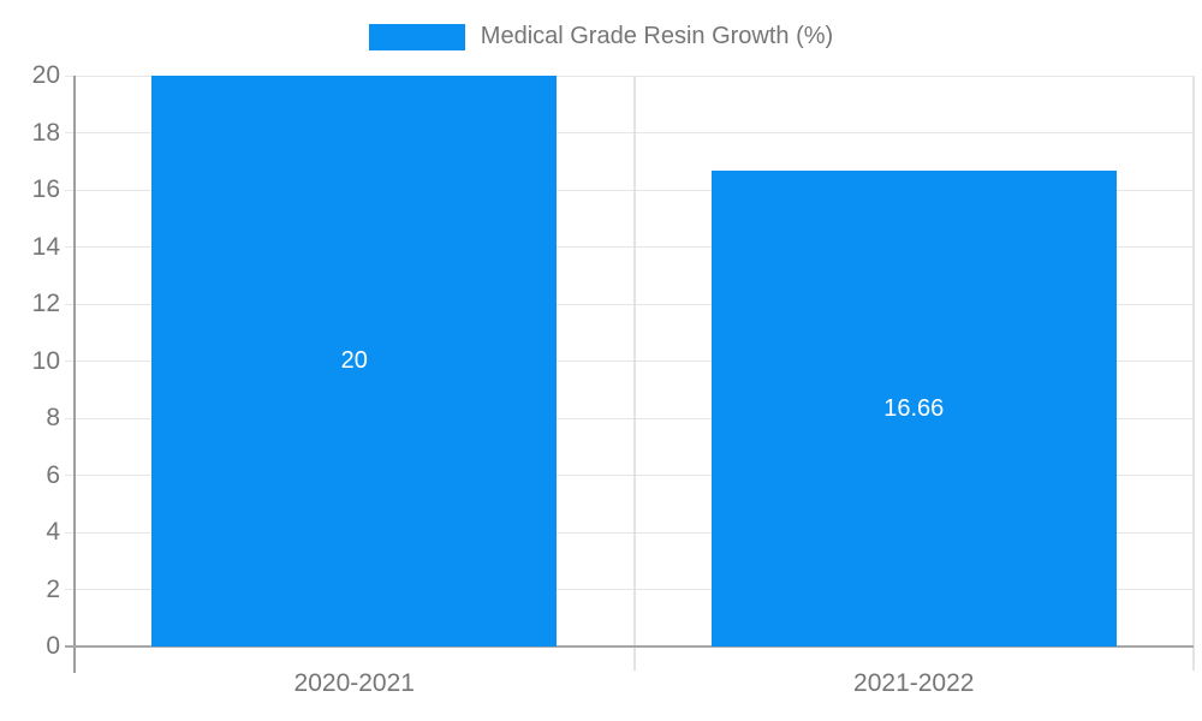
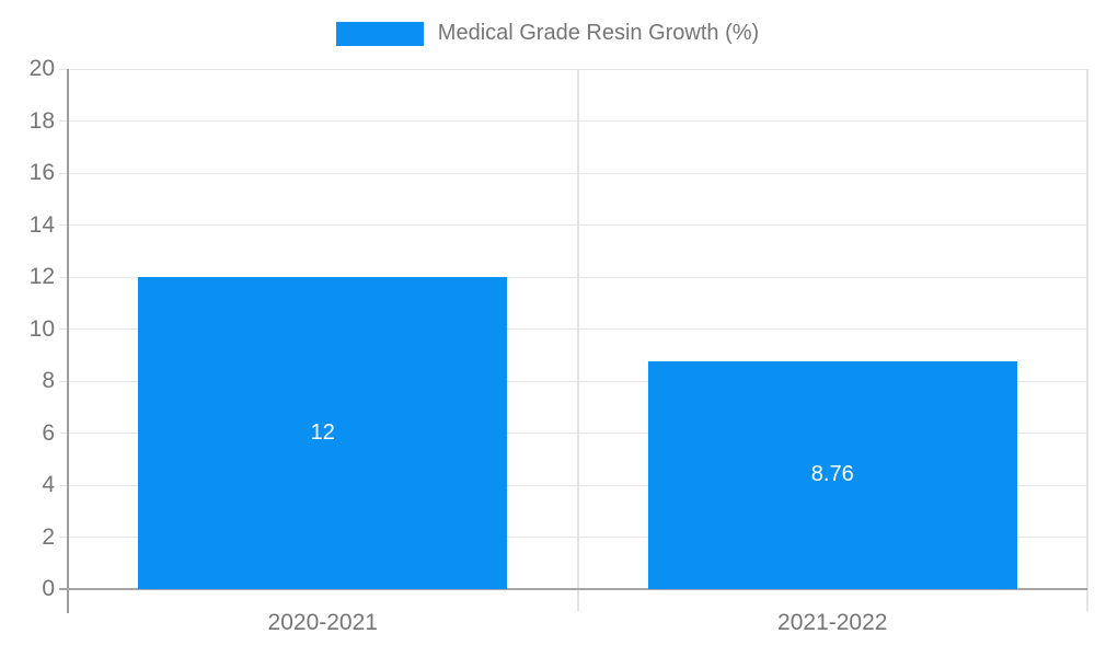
2020-2021: 20 -> 12
2021-2022: 16.66 -> 8.76
